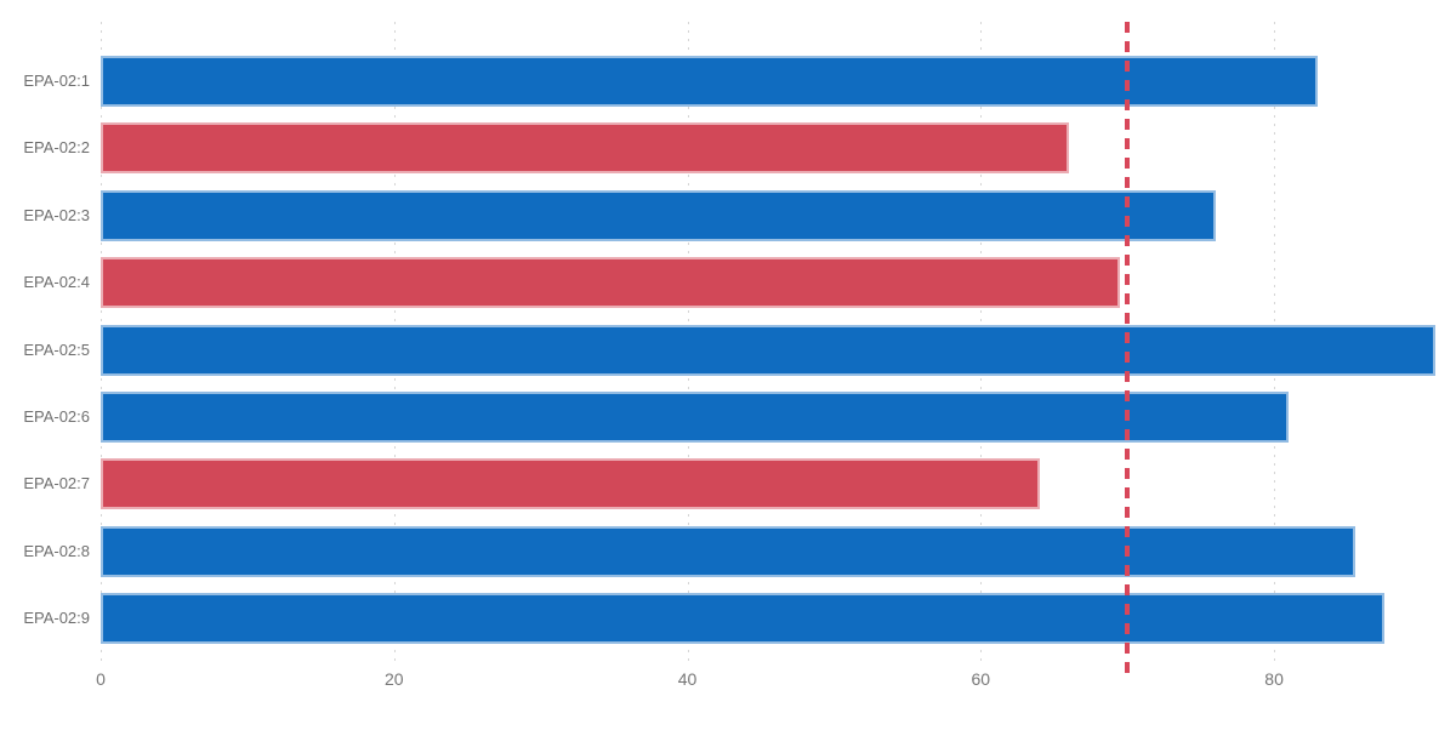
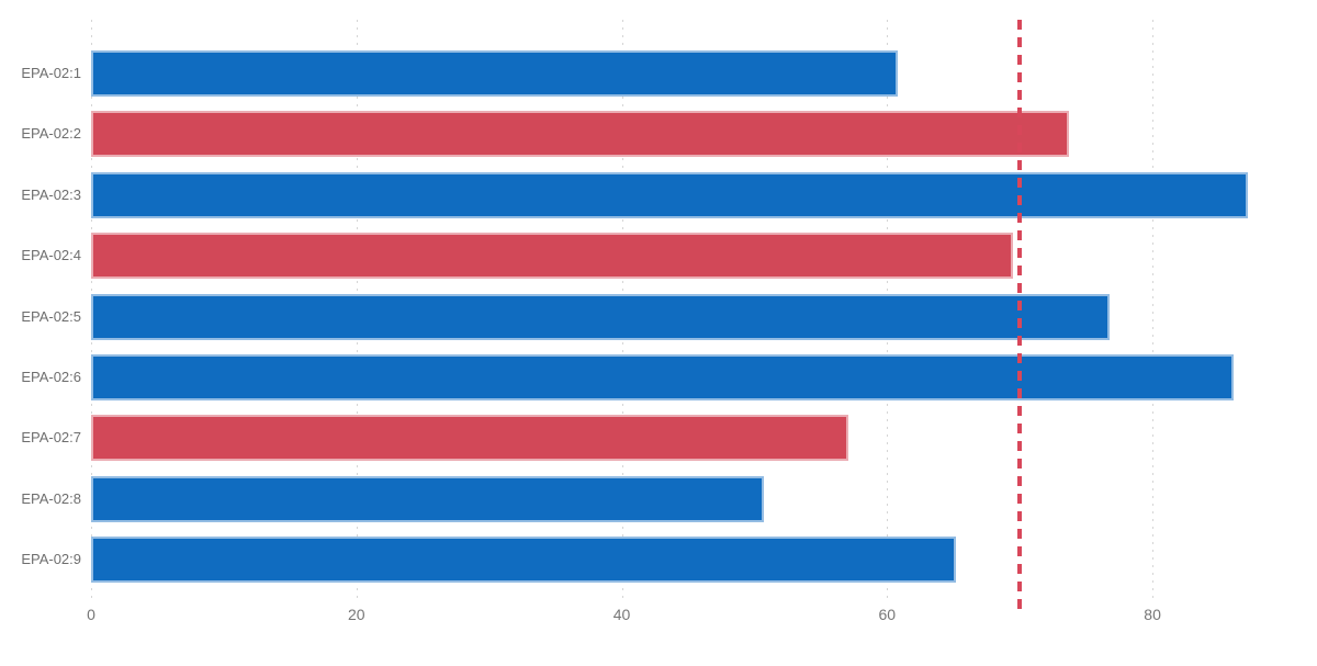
EPA-02:1: 83.0 -> 60.8
EPA-02:2: 66.0 -> 73.7
EPA-02:3: 76.0 -> 87.2
EPA-02:5: 91.0 -> 76.8
EPA-02:6: 81.0 -> 86.1
EPA-02:7: 64.0 -> 57.1
EPA-02:8: 85.5 -> 50.7
EPA-02:9: 87.5 -> 65.2
